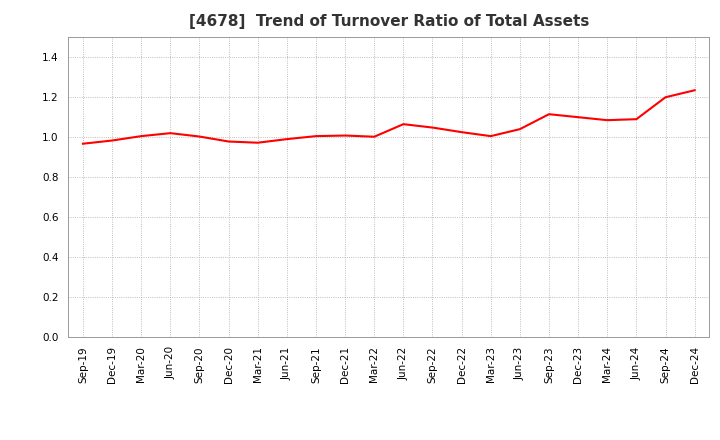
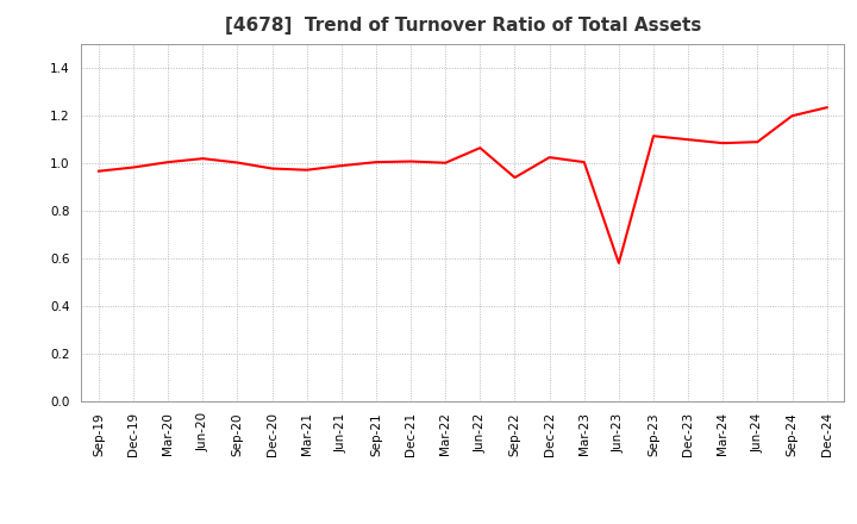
Sep-22: 1.05 -> 0.94
Jun-23: 1.04 -> 0.58
